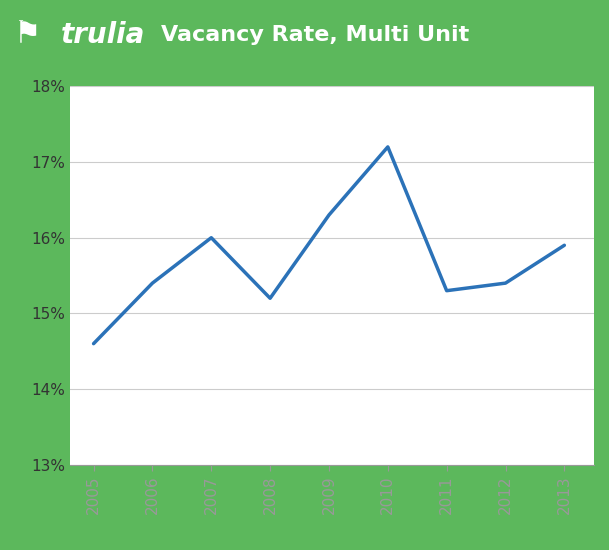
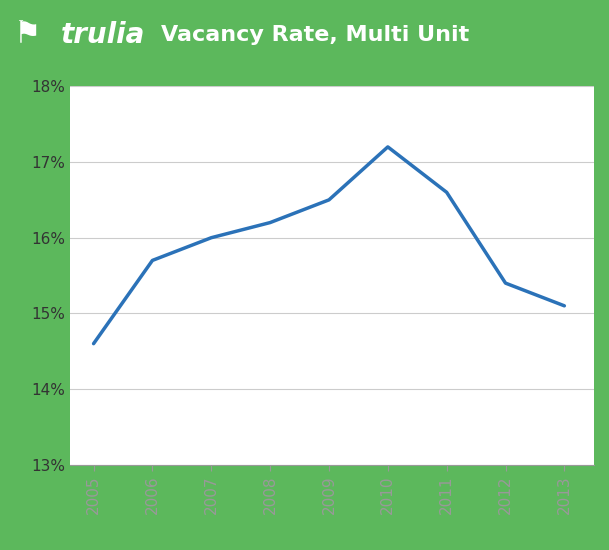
2006: 15.4% -> 15.7%
2008: 15.2% -> 16.2%
2009: 16.3% -> 16.5%
2011: 15.3% -> 16.6%
2013: 15.9% -> 15.1%
